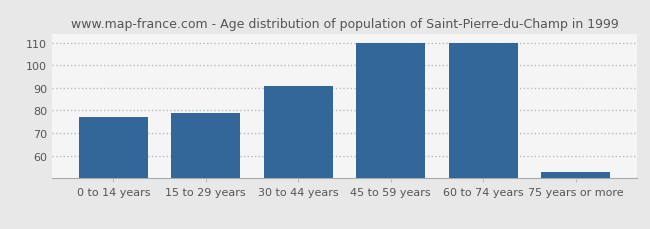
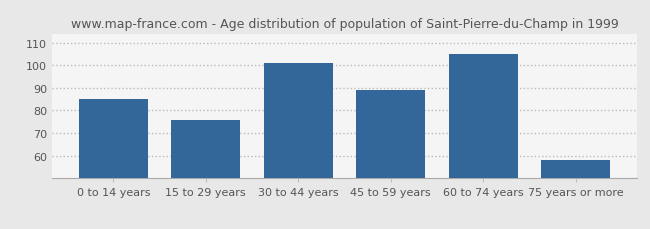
0 to 14 years: 77 -> 85
15 to 29 years: 79 -> 76
30 to 44 years: 91 -> 101
45 to 59 years: 110 -> 89
60 to 74 years: 110 -> 105
75 years or more: 53 -> 58
